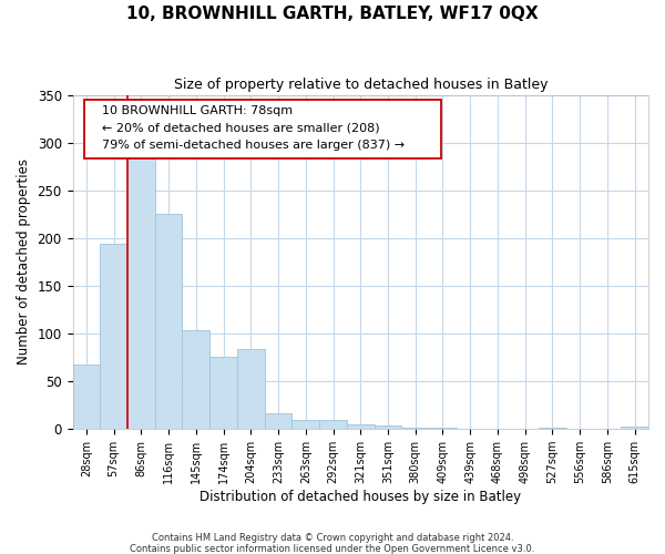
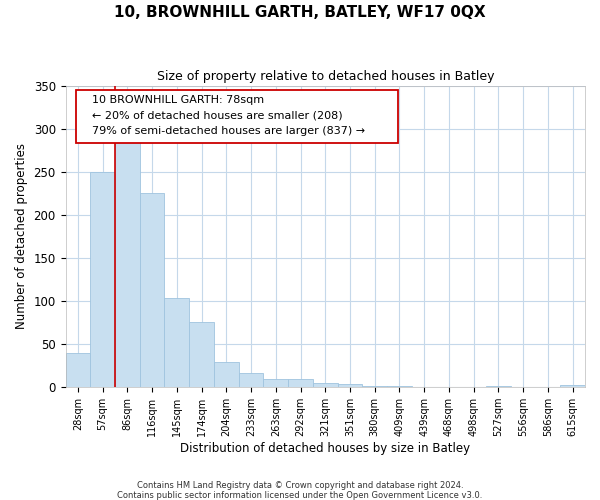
28sqm: 68 -> 40
57sqm: 194 -> 250
204sqm: 84 -> 29
